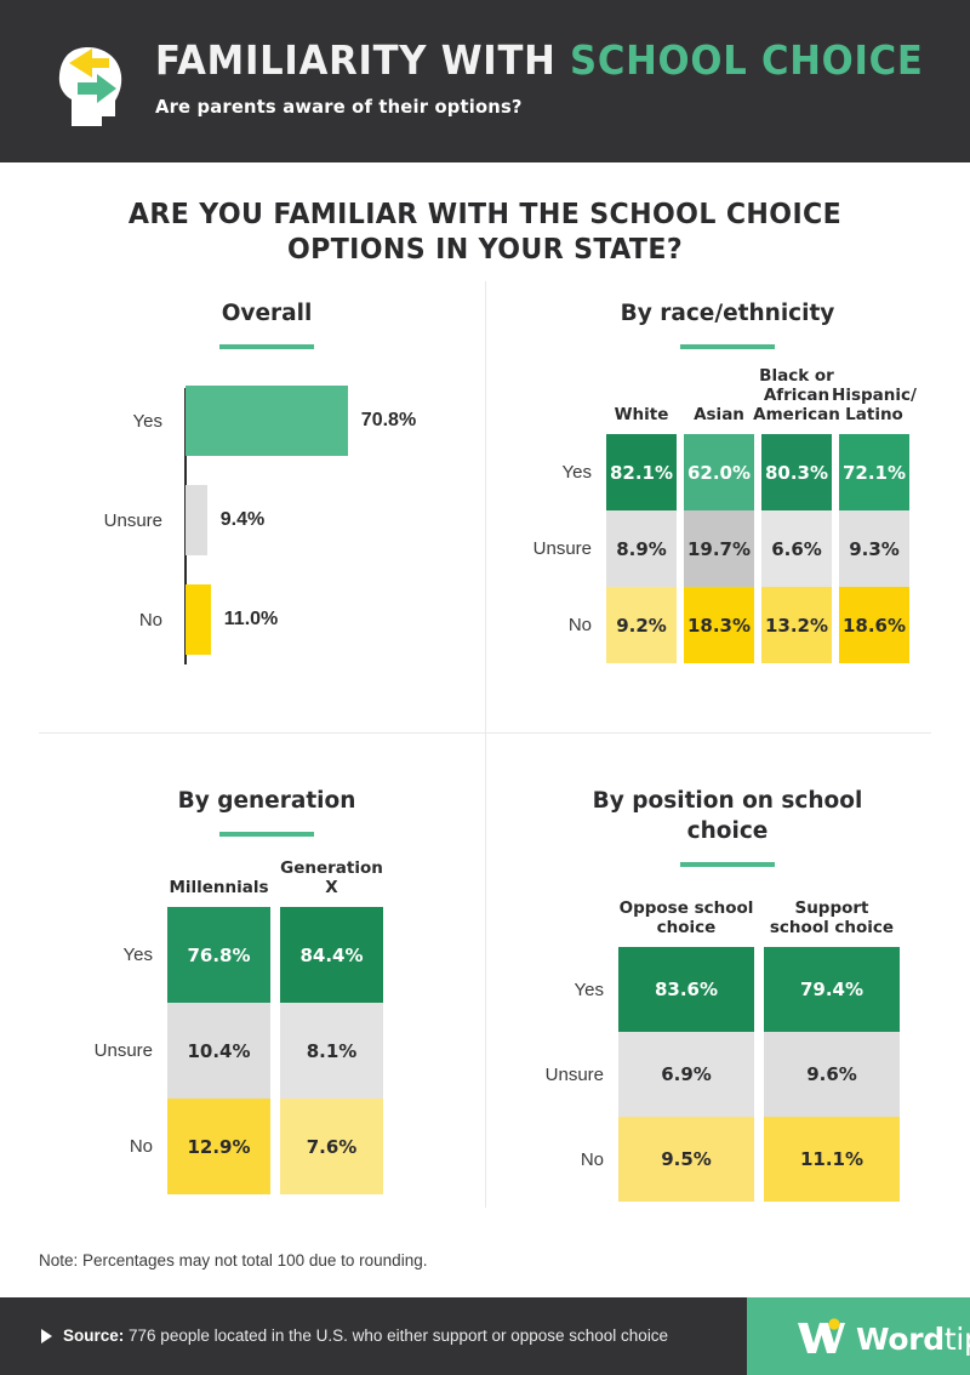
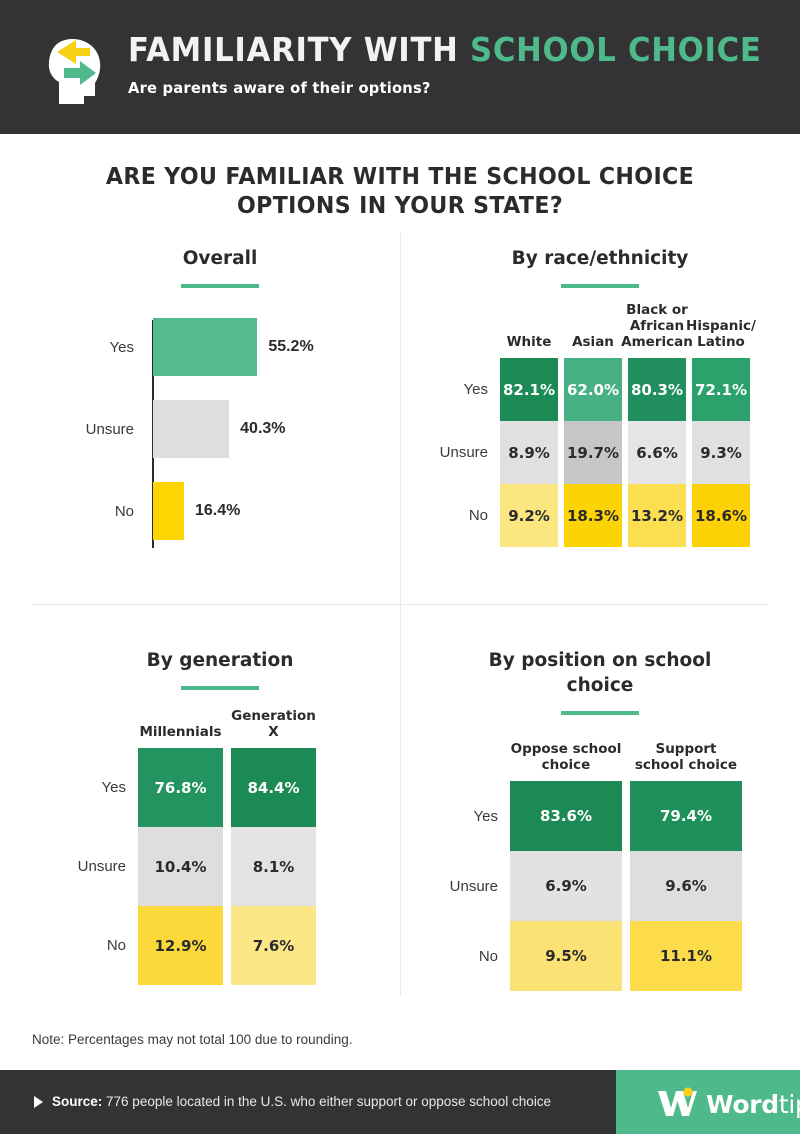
Overall/Yes: 70.8% -> 55.2%
Overall/Unsure: 9.4% -> 40.3%
Overall/No: 11.0% -> 16.4%
